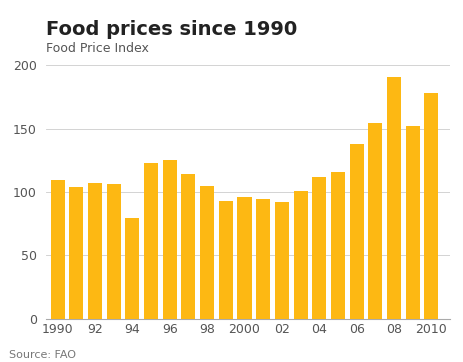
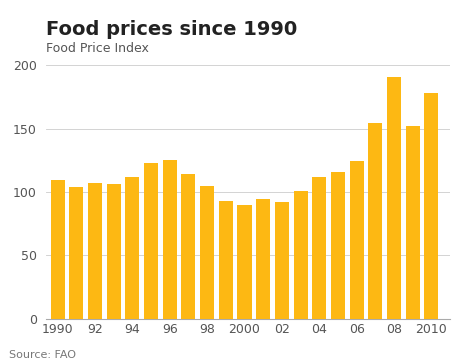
94: 79 -> 112
2000: 96 -> 90
06: 138 -> 124
